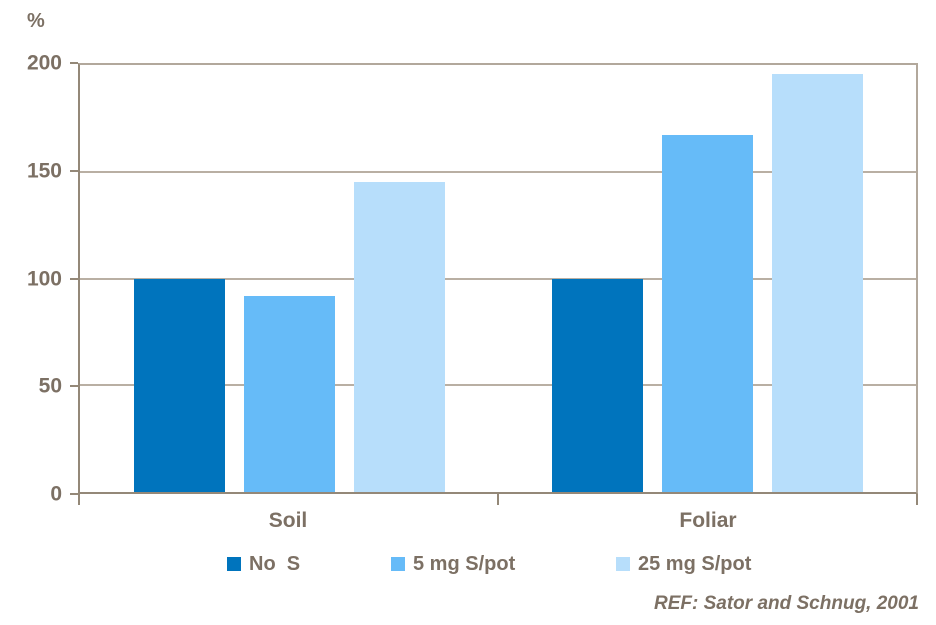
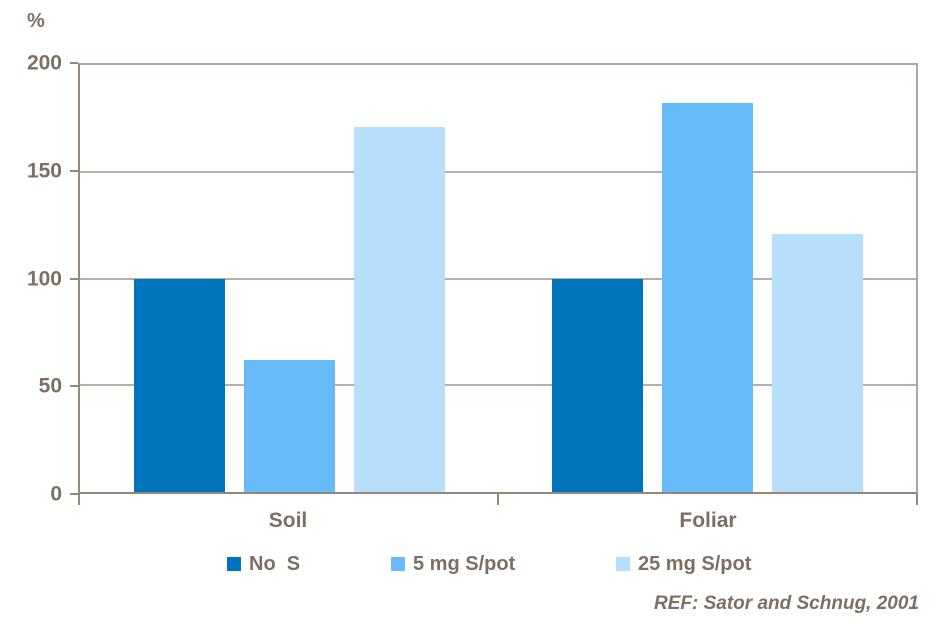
5 mg S/pot/Soil: 92 -> 62
25 mg S/pot/Soil: 145 -> 171
5 mg S/pot/Foliar: 167 -> 182
25 mg S/pot/Foliar: 196 -> 121
